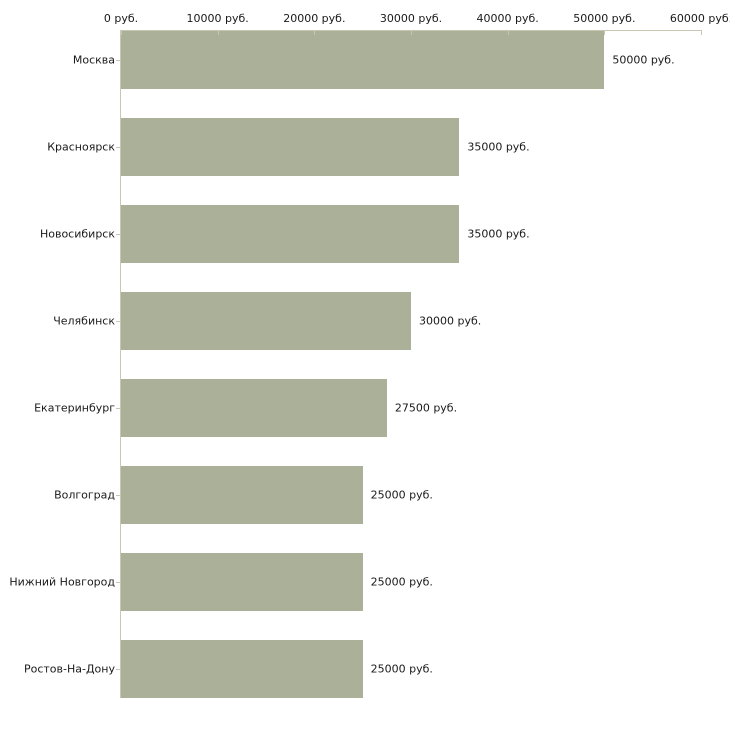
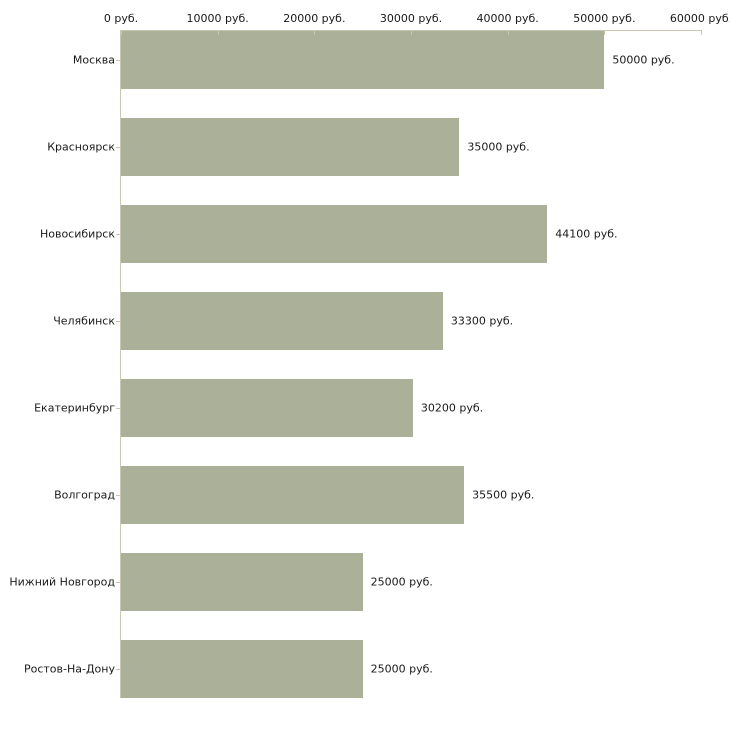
Новосибирск: 35000 -> 44100
Челябинск: 30000 -> 33300
Екатеринбург: 27500 -> 30200
Волгоград: 25000 -> 35500
